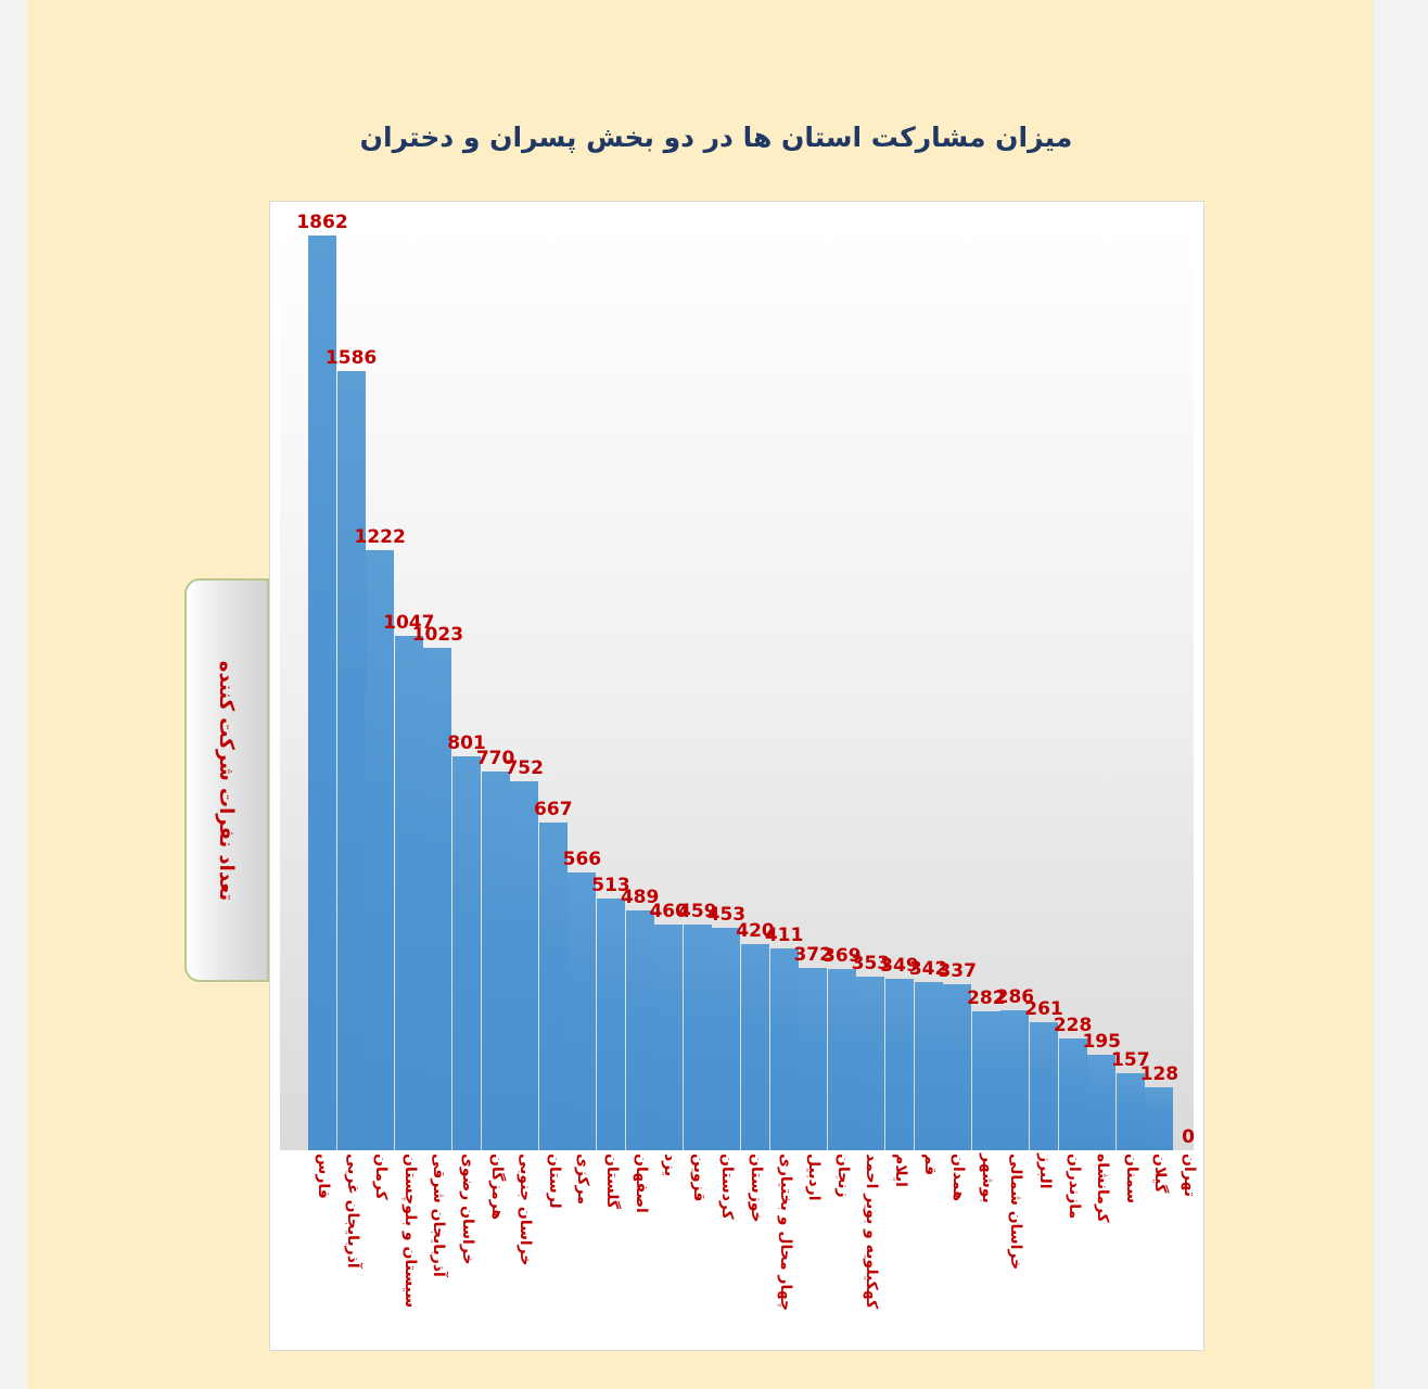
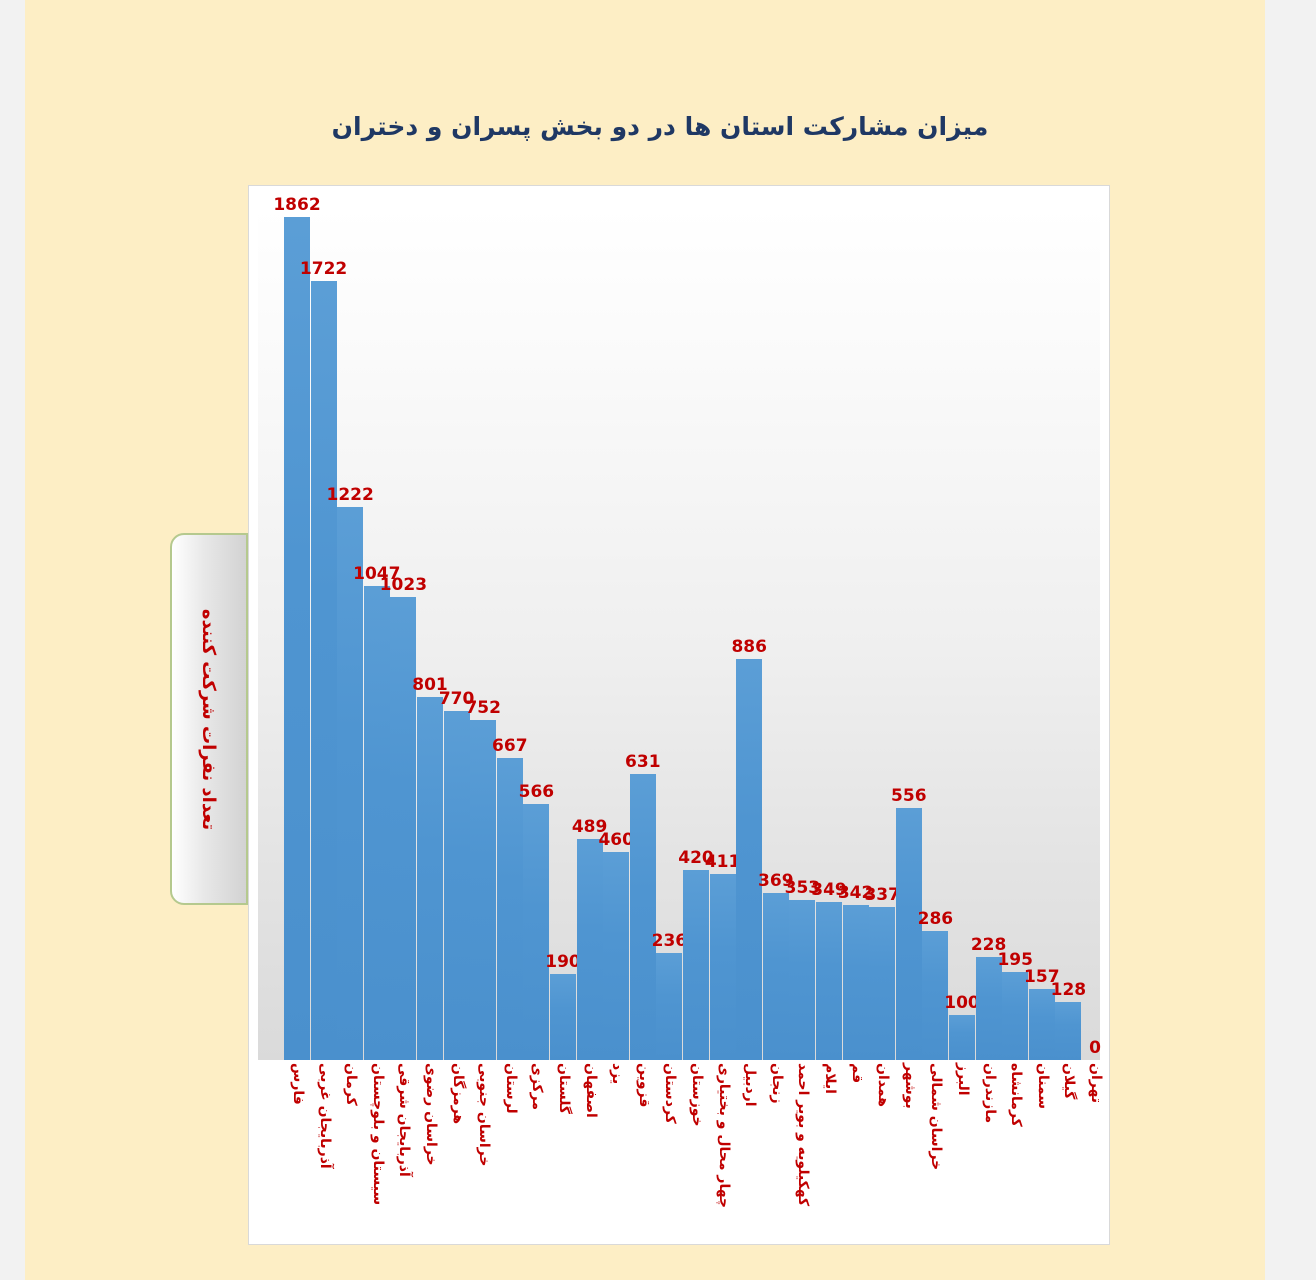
آذربایجان غربی: 1586 -> 1722
گلستان: 513 -> 190
قزوین: 459 -> 631
کردستان: 453 -> 236
اردبیل: 372 -> 886
بوشهر: 282 -> 556
البرز: 261 -> 100
